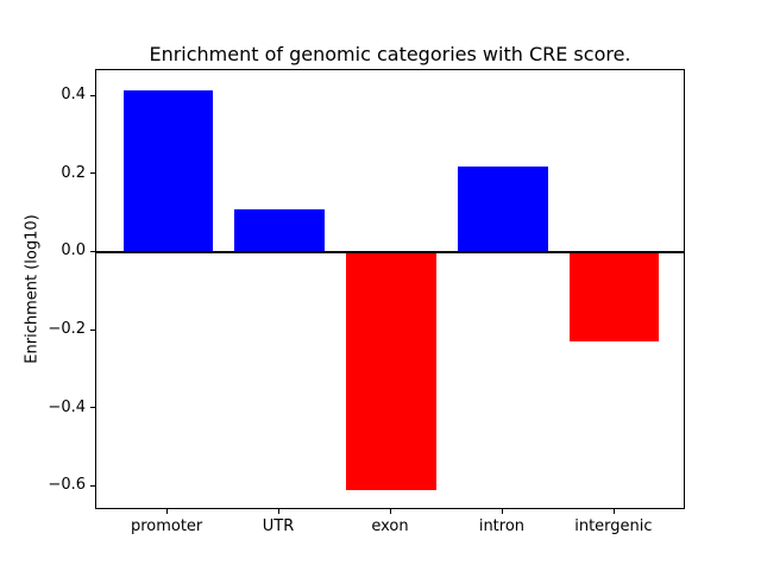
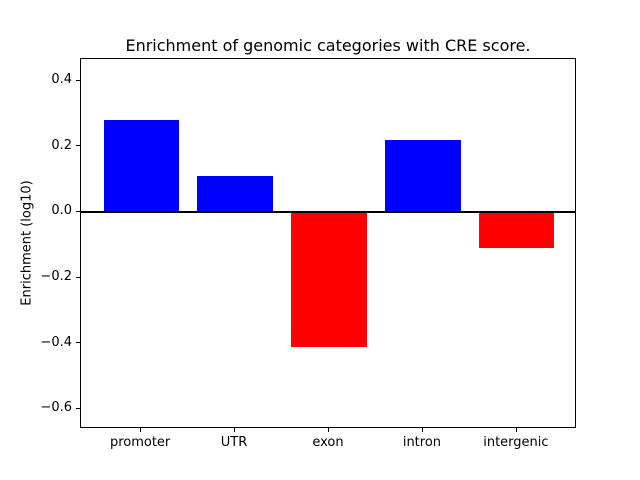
promoter: 0.41 -> 0.28
exon: -0.61 -> -0.41
intergenic: -0.23 -> -0.11
